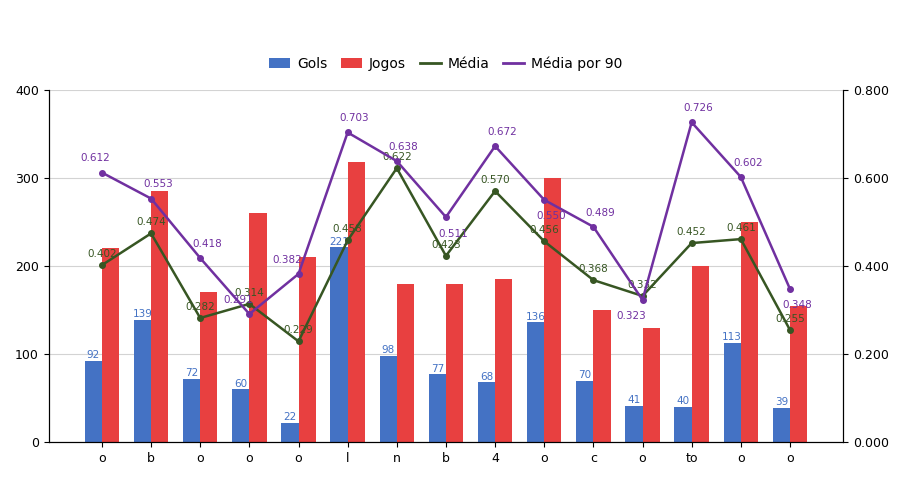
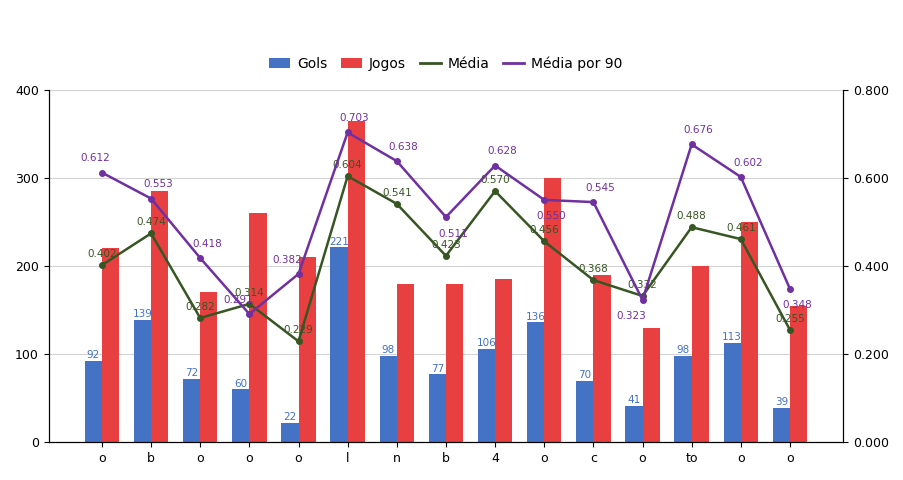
Média/l: 0.458 -> 0.604
Jogos/l: 318 -> 365
Média/n: 0.622 -> 0.541
Gols/4: 68 -> 106
Média por 90/4: 0.672 -> 0.628
Média por 90/c: 0.489 -> 0.545
Jogos/c: 150 -> 190
Gols/to: 40 -> 98
Média/to: 0.452 -> 0.488
Média por 90/to: 0.726 -> 0.676
